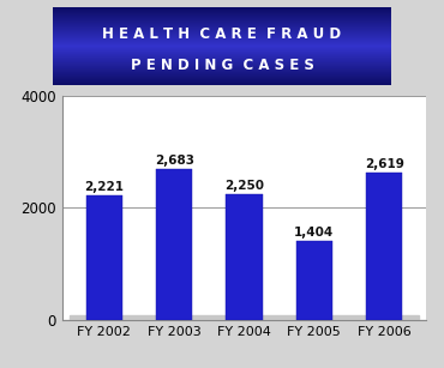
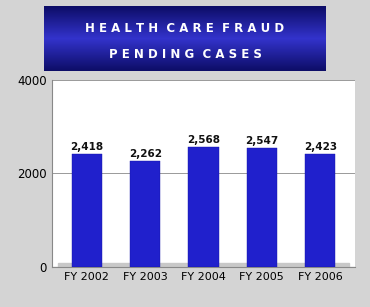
FY 2002: 2,221 -> 2,418
FY 2003: 2,683 -> 2,262
FY 2004: 2,250 -> 2,568
FY 2005: 1,404 -> 2,547
FY 2006: 2,619 -> 2,423
